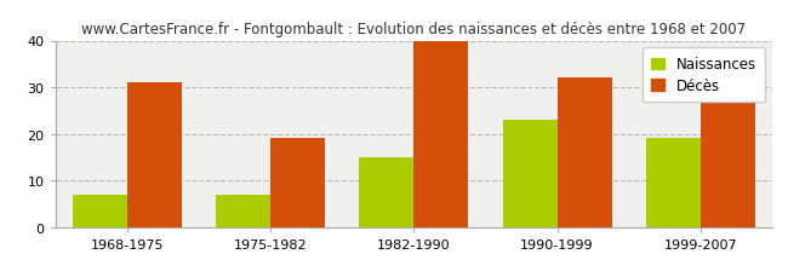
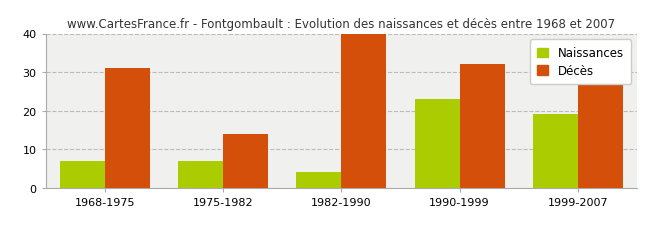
Décès/1975-1982: 19 -> 14
Naissances/1982-1990: 15 -> 4
